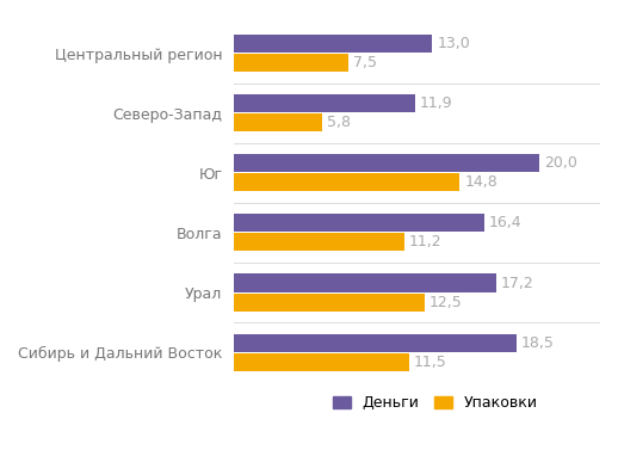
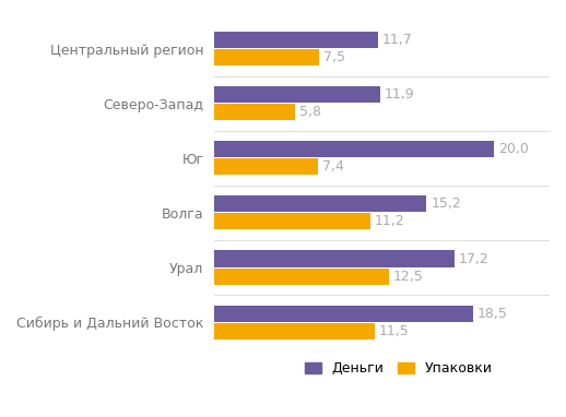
Деньги/Центральный регион: 13,0 -> 11,7
Упаковки/Юг: 14,8 -> 7,4
Деньги/Волга: 16,4 -> 15,2
